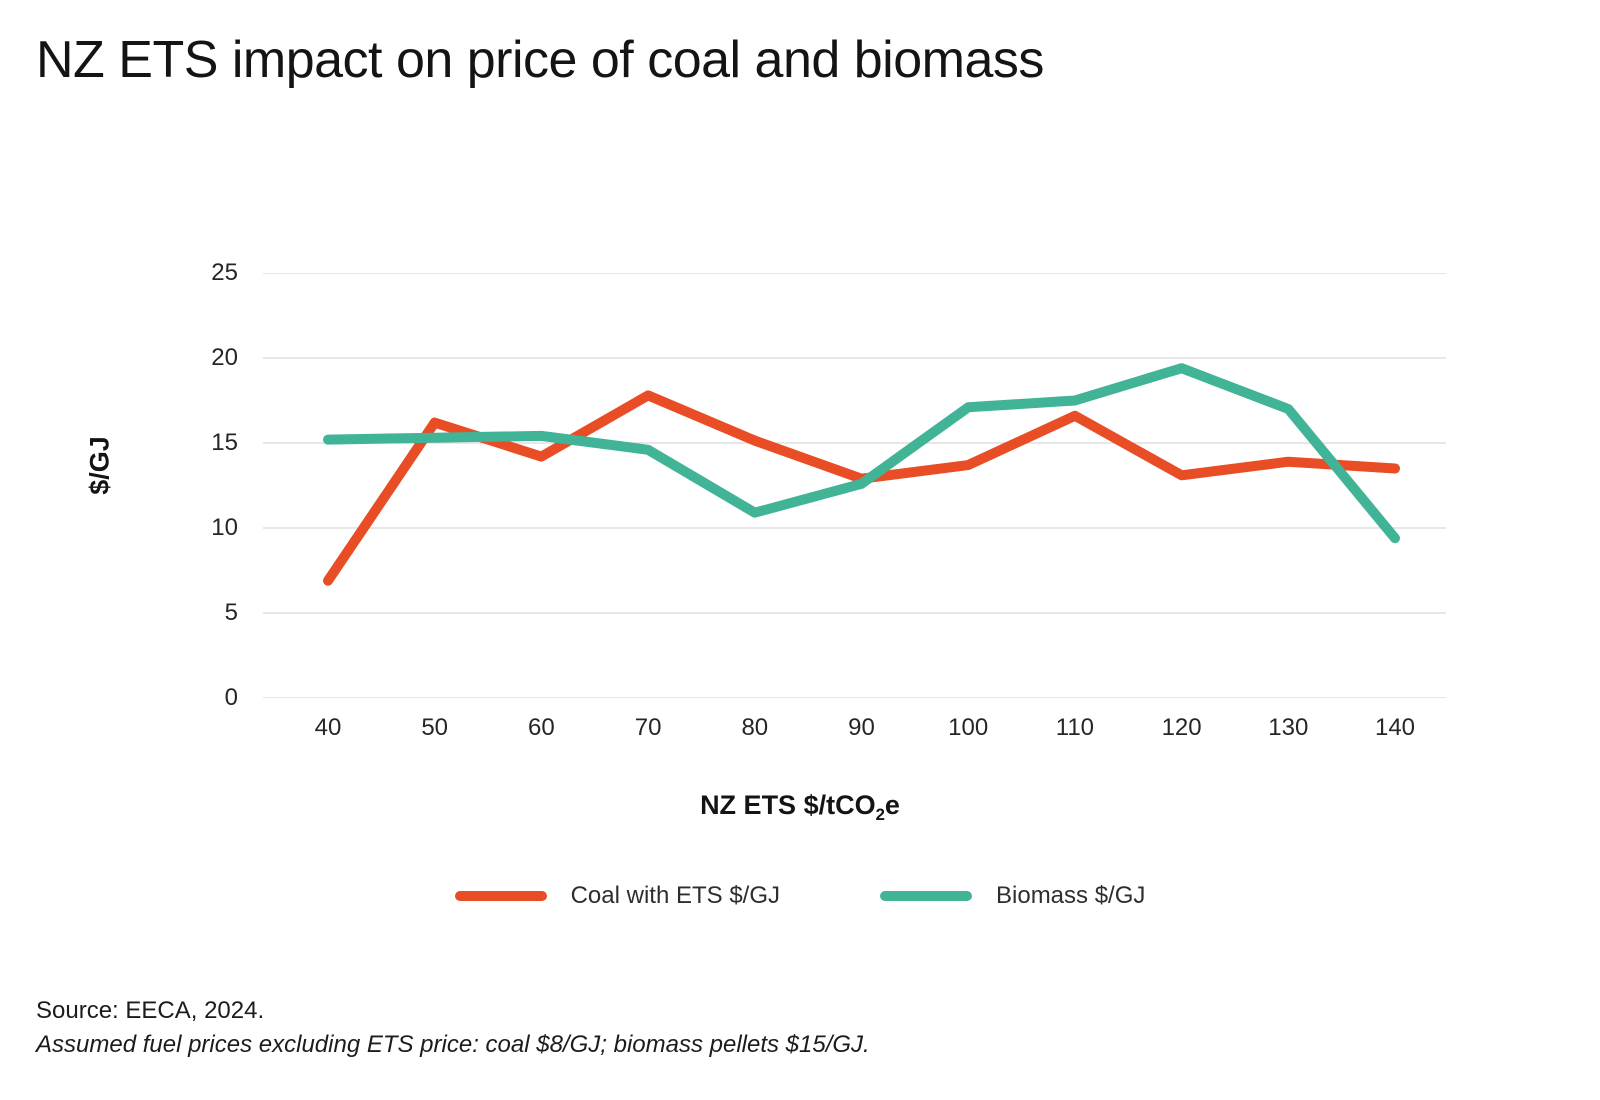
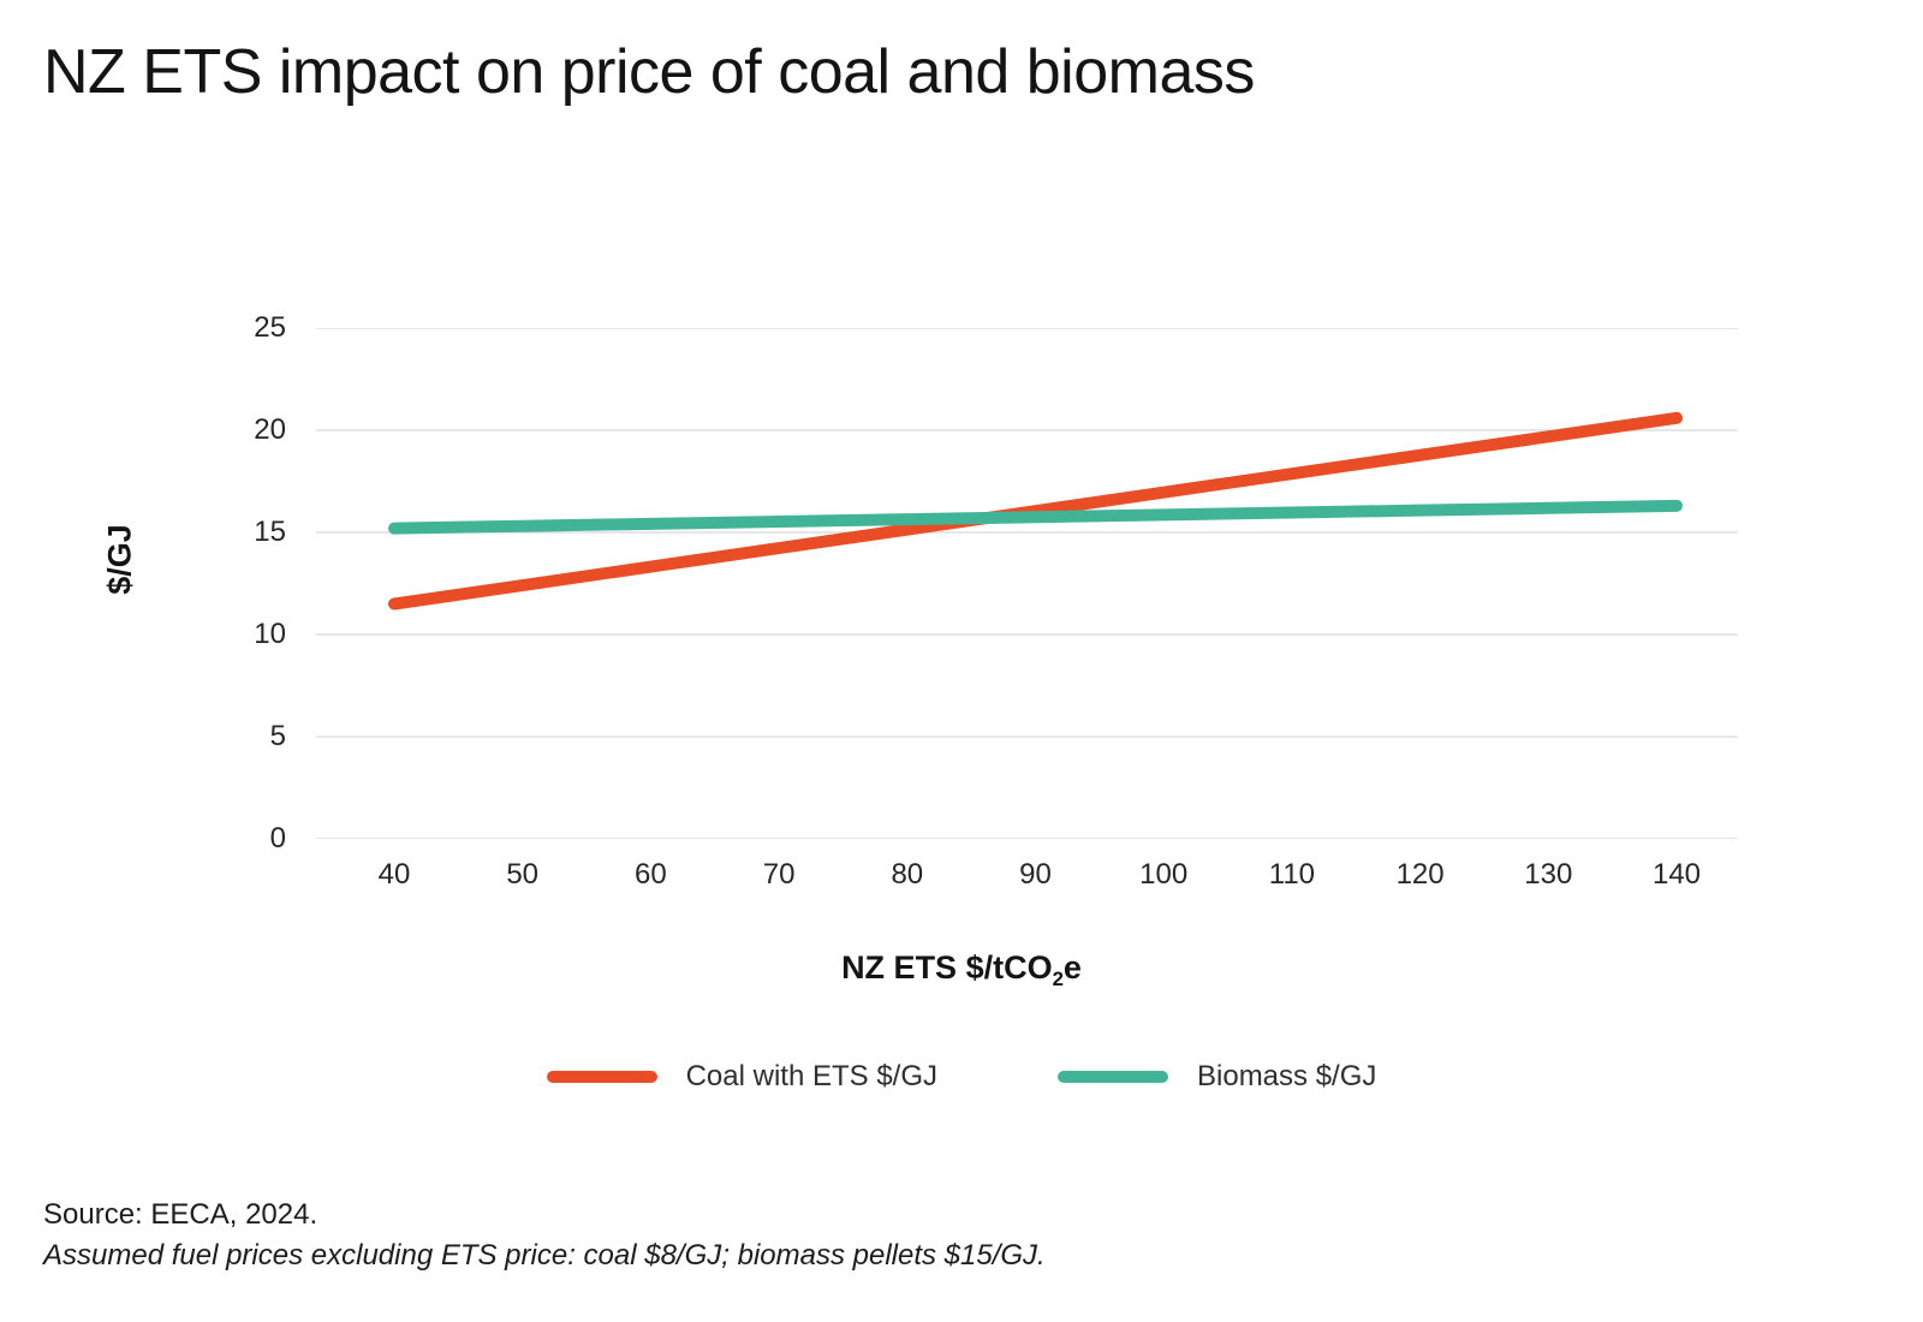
Coal with ETS $/GJ/40: 6.9 -> 11.5
Coal with ETS $/GJ/50: 16.2 -> 12.4
Coal with ETS $/GJ/60: 14.2 -> 13.3
Coal with ETS $/GJ/70: 17.8 -> 14.2
Biomass $/GJ/70: 14.6 -> 15.5
Biomass $/GJ/80: 10.9 -> 15.6
Coal with ETS $/GJ/90: 12.9 -> 16.1
Biomass $/GJ/90: 12.6 -> 15.8
Coal with ETS $/GJ/100: 13.7 -> 17.0
Biomass $/GJ/100: 17.1 -> 15.9
Coal with ETS $/GJ/110: 16.6 -> 17.9
Biomass $/GJ/110: 17.5 -> 16.0
Coal with ETS $/GJ/120: 13.1 -> 18.8
Biomass $/GJ/120: 19.4 -> 16.1
Coal with ETS $/GJ/130: 13.9 -> 19.7
Biomass $/GJ/130: 17.0 -> 16.2
Coal with ETS $/GJ/140: 13.5 -> 20.6
Biomass $/GJ/140: 9.4 -> 16.3
